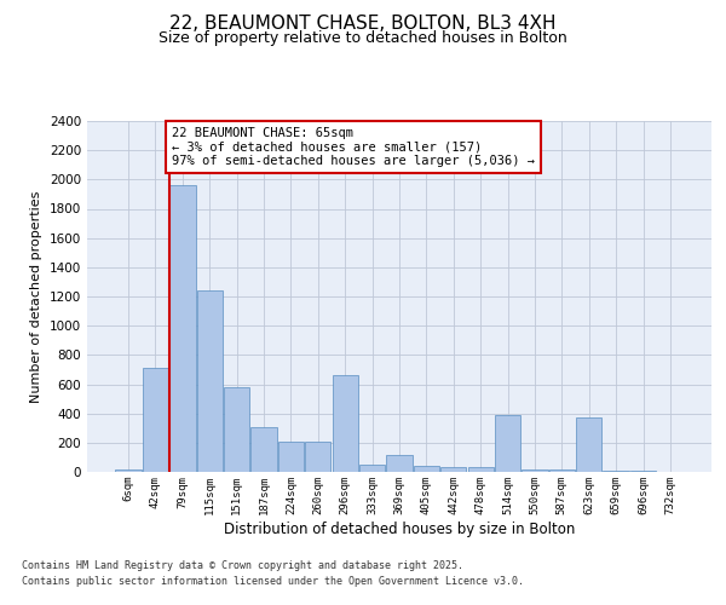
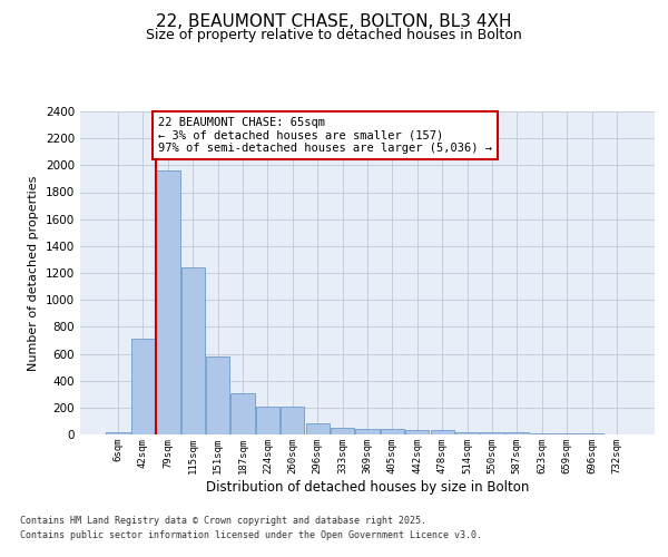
296sqm: 660 -> 80
369sqm: 120 -> 40
514sqm: 390 -> 20
623sqm: 370 -> 10
